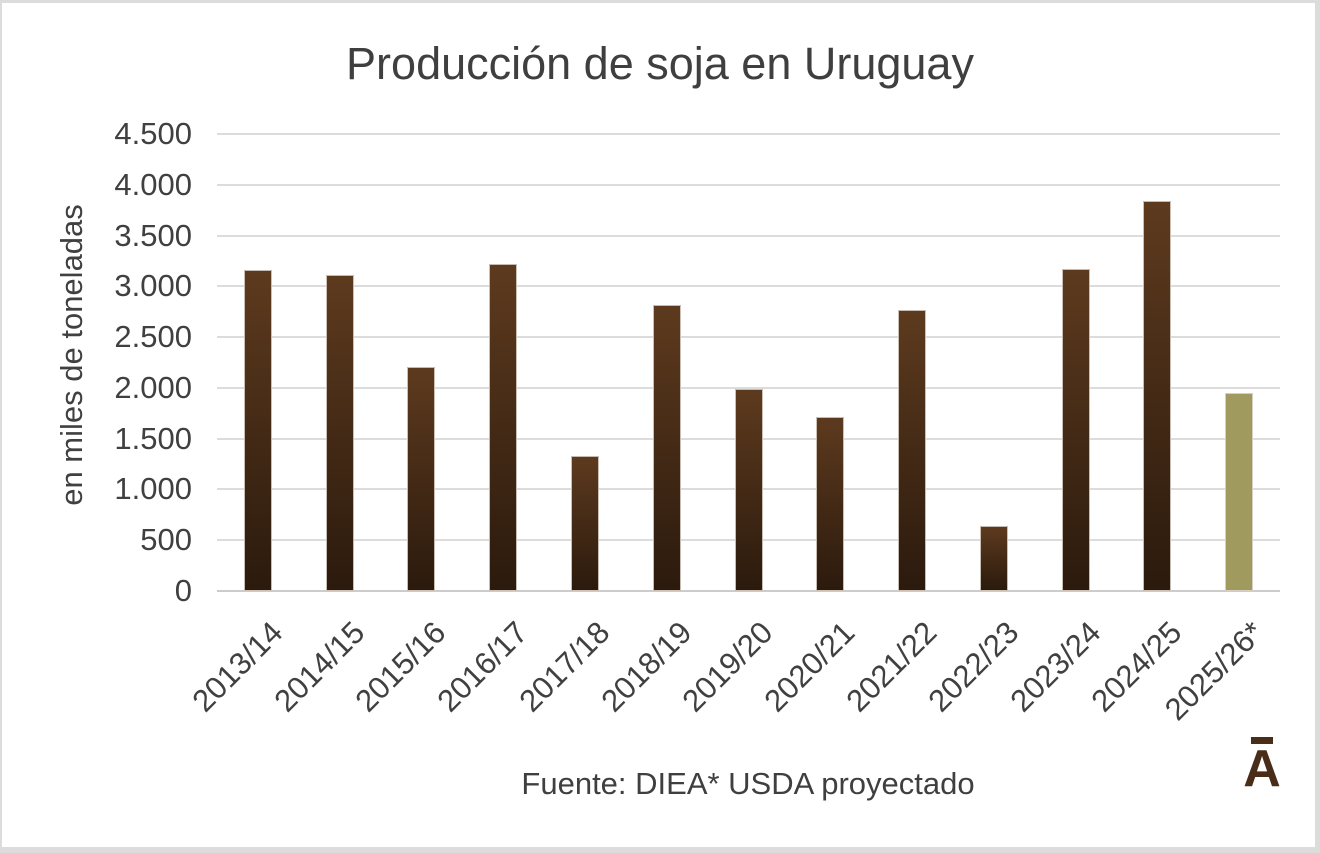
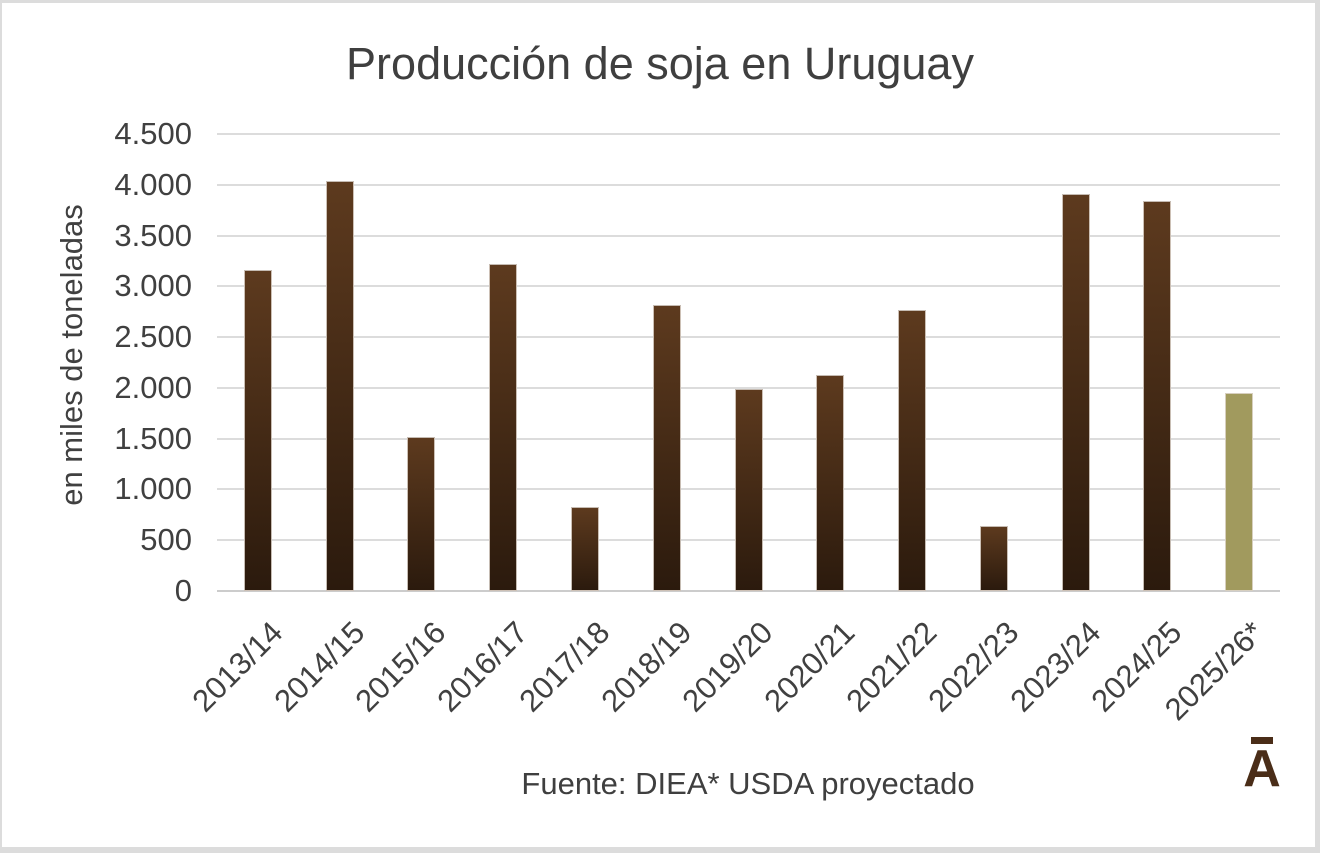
2014/15: 3110 -> 4040
2015/16: 2200 -> 1520
2017/18: 1330 -> 830
2020/21: 1710 -> 2130
2023/24: 3180 -> 3910
